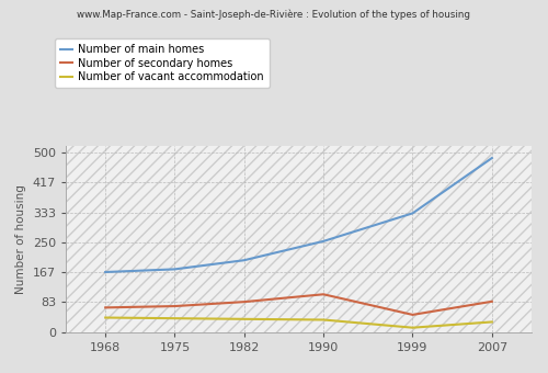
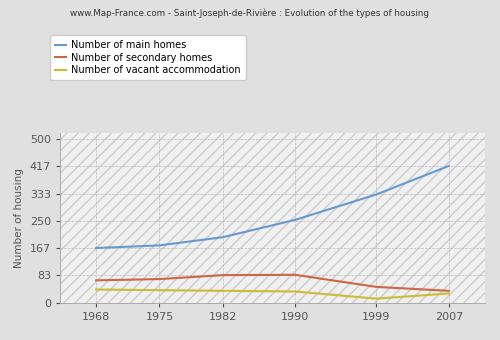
Number of secondary homes/1990: 105 -> 85
Number of main homes/2007: 485 -> 418
Number of secondary homes/2007: 85 -> 36
